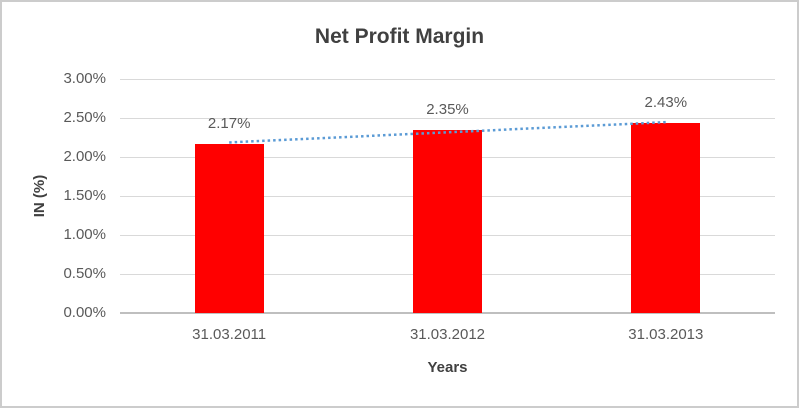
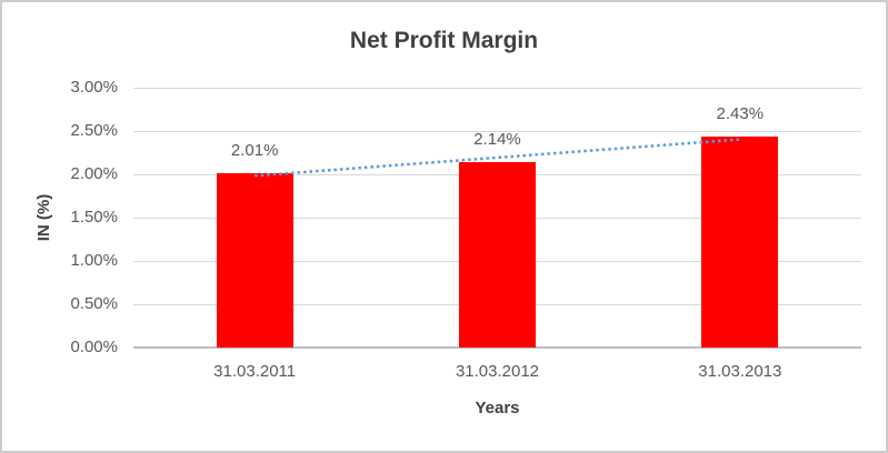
31.03.2011: 2.17% -> 2.01%
31.03.2012: 2.35% -> 2.14%
